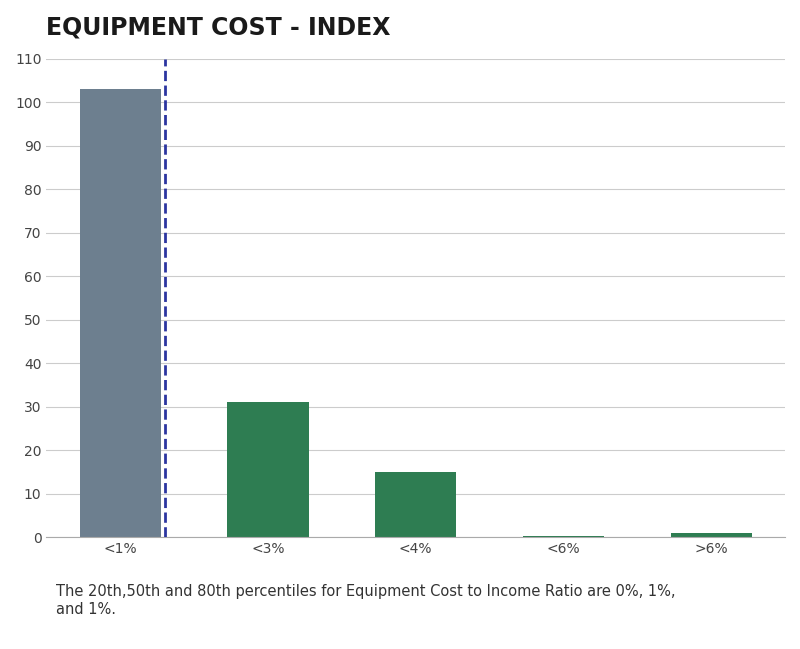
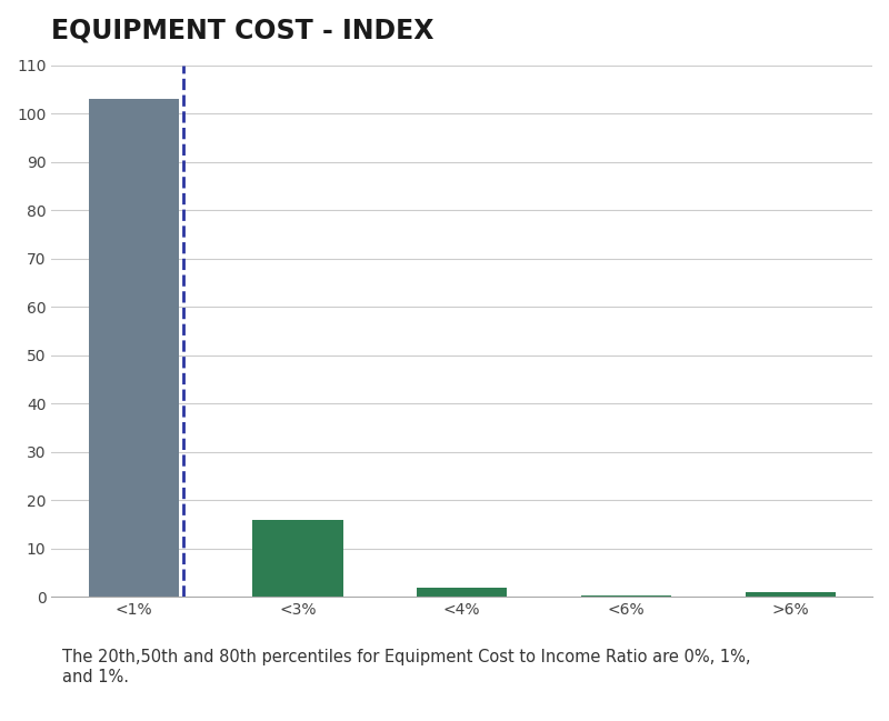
<3%: 31.0 -> 16.0
<4%: 15.0 -> 2.0
